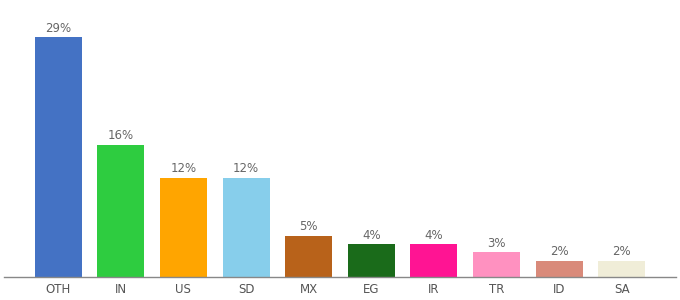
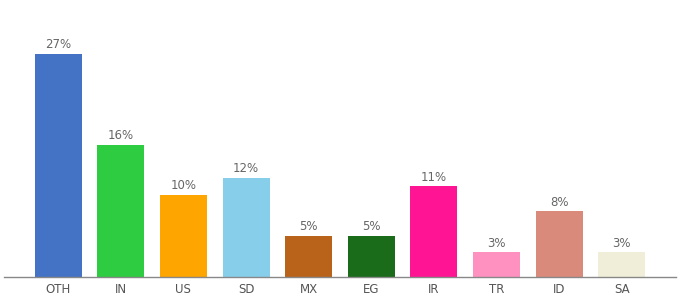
OTH: 29% -> 27%
US: 12% -> 10%
EG: 4% -> 5%
IR: 4% -> 11%
ID: 2% -> 8%
SA: 2% -> 3%
